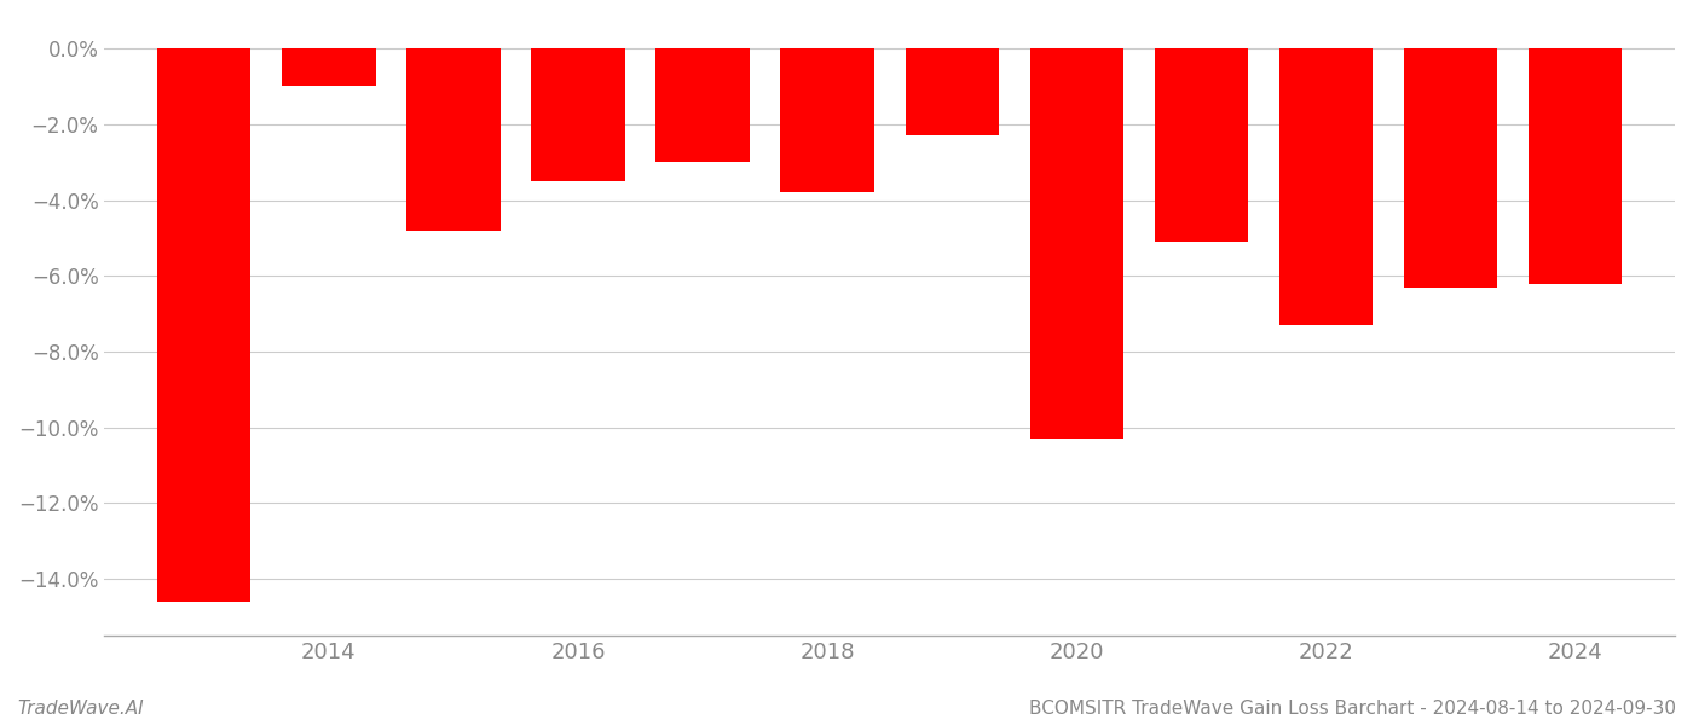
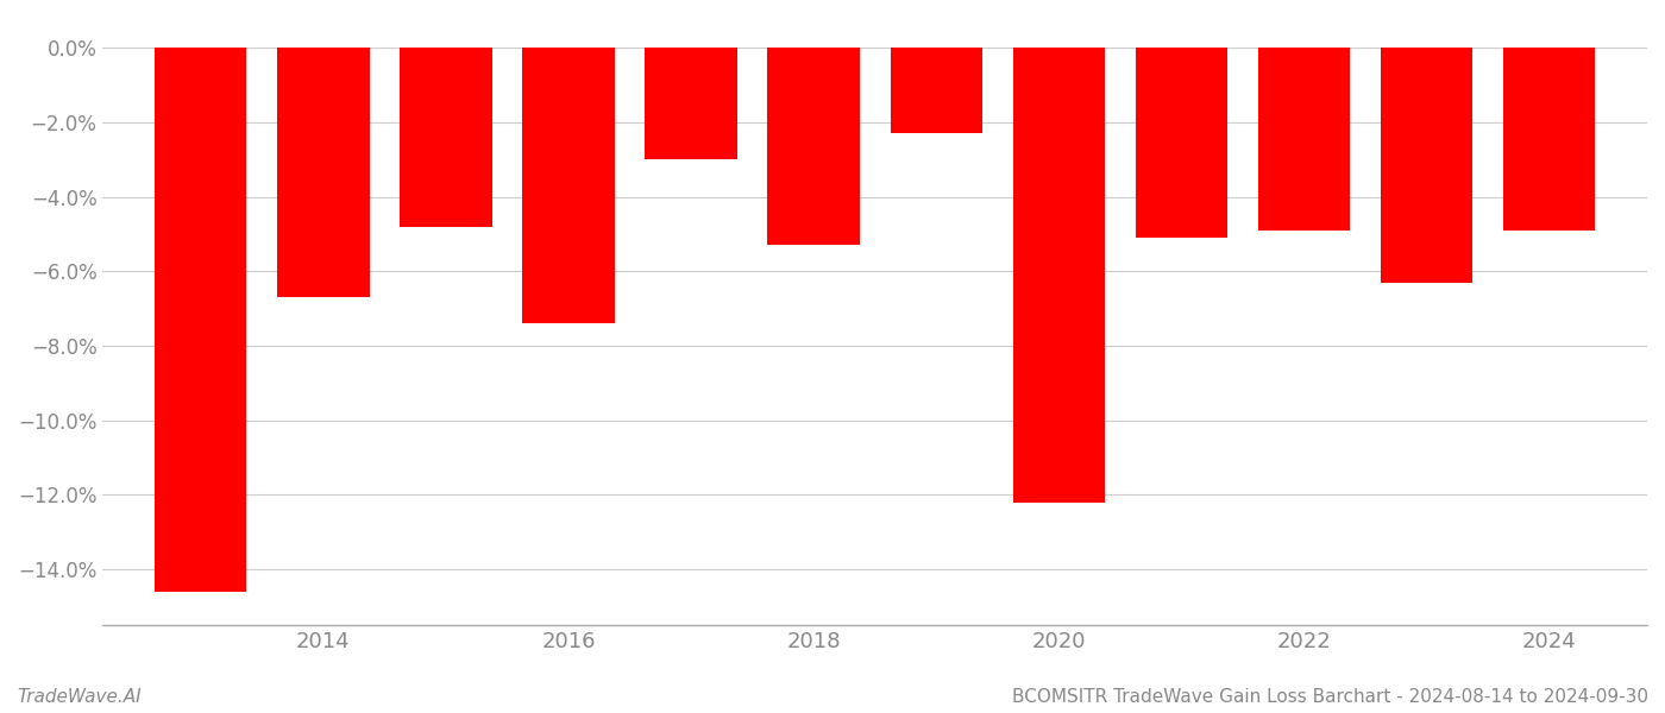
2014: -1.0% -> -6.7%
2016: -3.5% -> -7.4%
2018: -3.8% -> -5.3%
2020: -10.3% -> -12.2%
2022: -7.3% -> -4.9%
2024: -6.2% -> -4.9%
